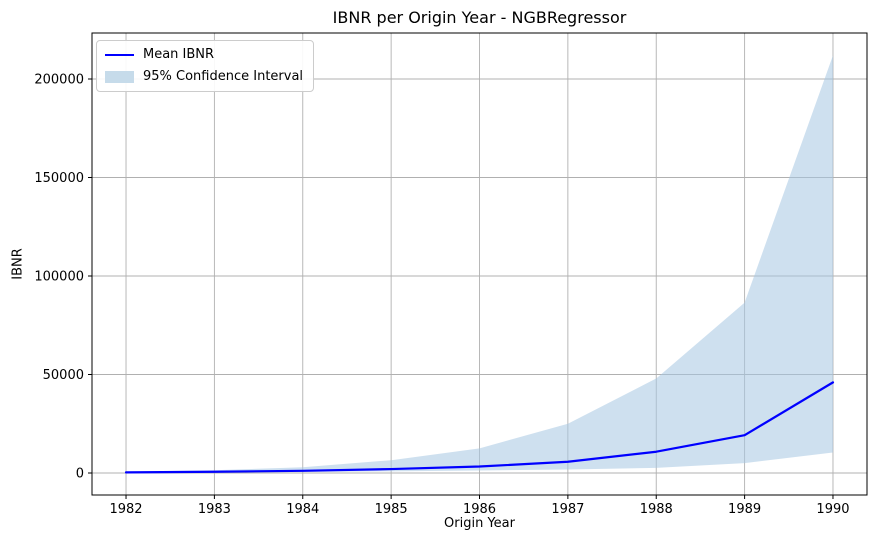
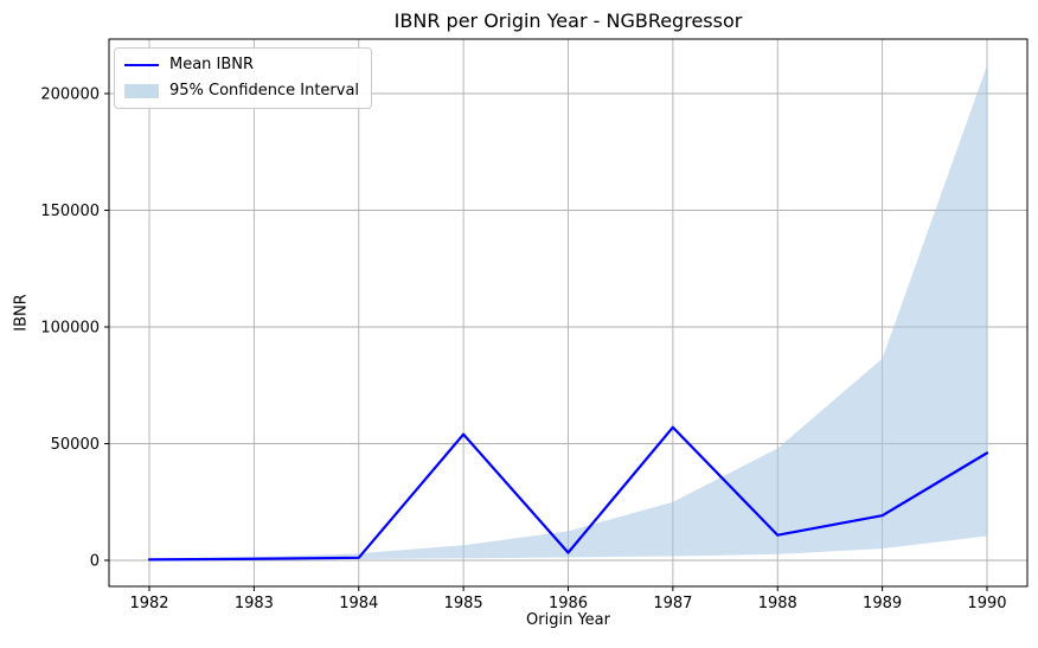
Mean IBNR/1985: 2000 -> 54000
Mean IBNR/1987: 6000 -> 57000
